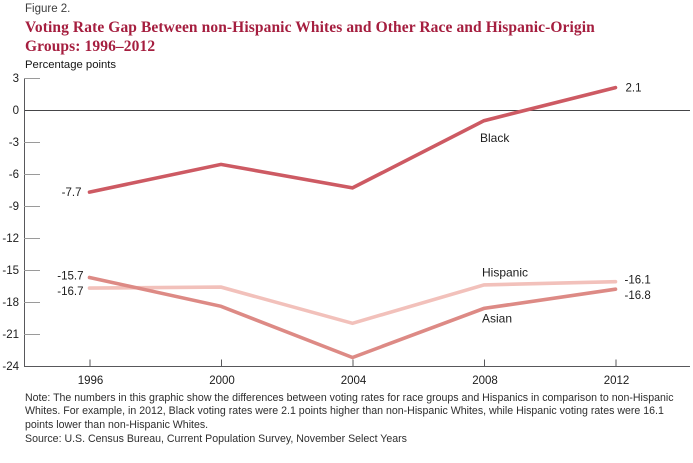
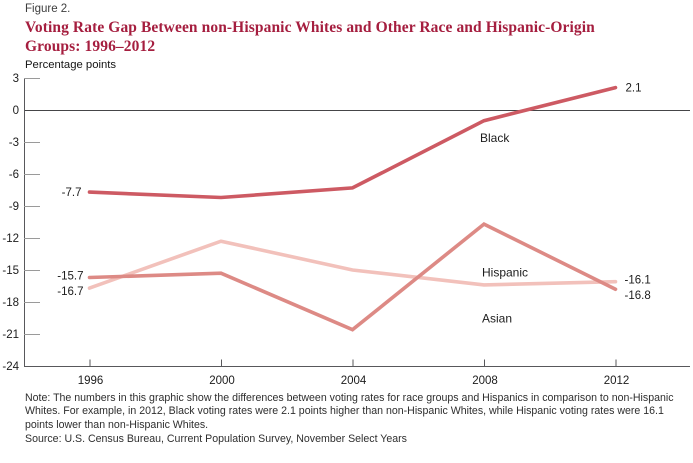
Black/2000: -5.1 -> -8.2
Asian/2000: -18.4 -> -15.3
Hispanic/2000: -16.6 -> -12.3
Asian/2004: -23.2 -> -20.6
Hispanic/2004: -20.0 -> -15.0
Asian/2008: -18.6 -> -10.7
